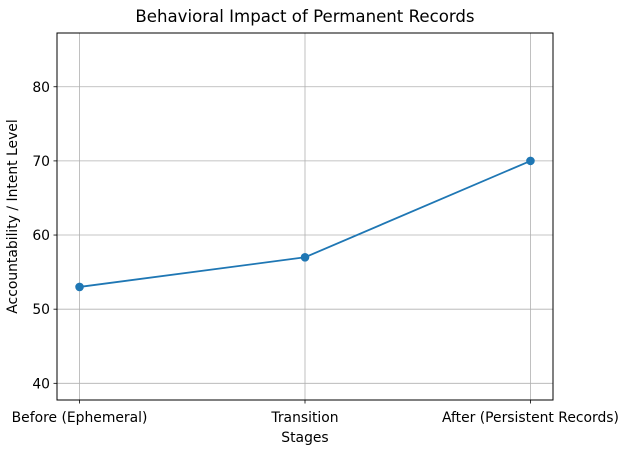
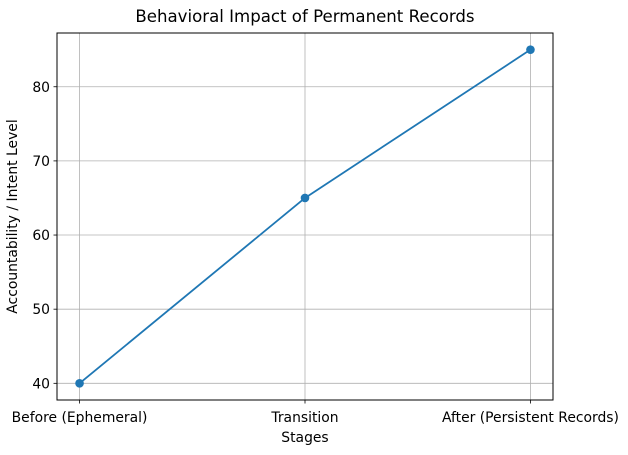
Before (Ephemeral): 53 -> 40
Transition: 57 -> 65
After (Persistent Records): 70 -> 85
